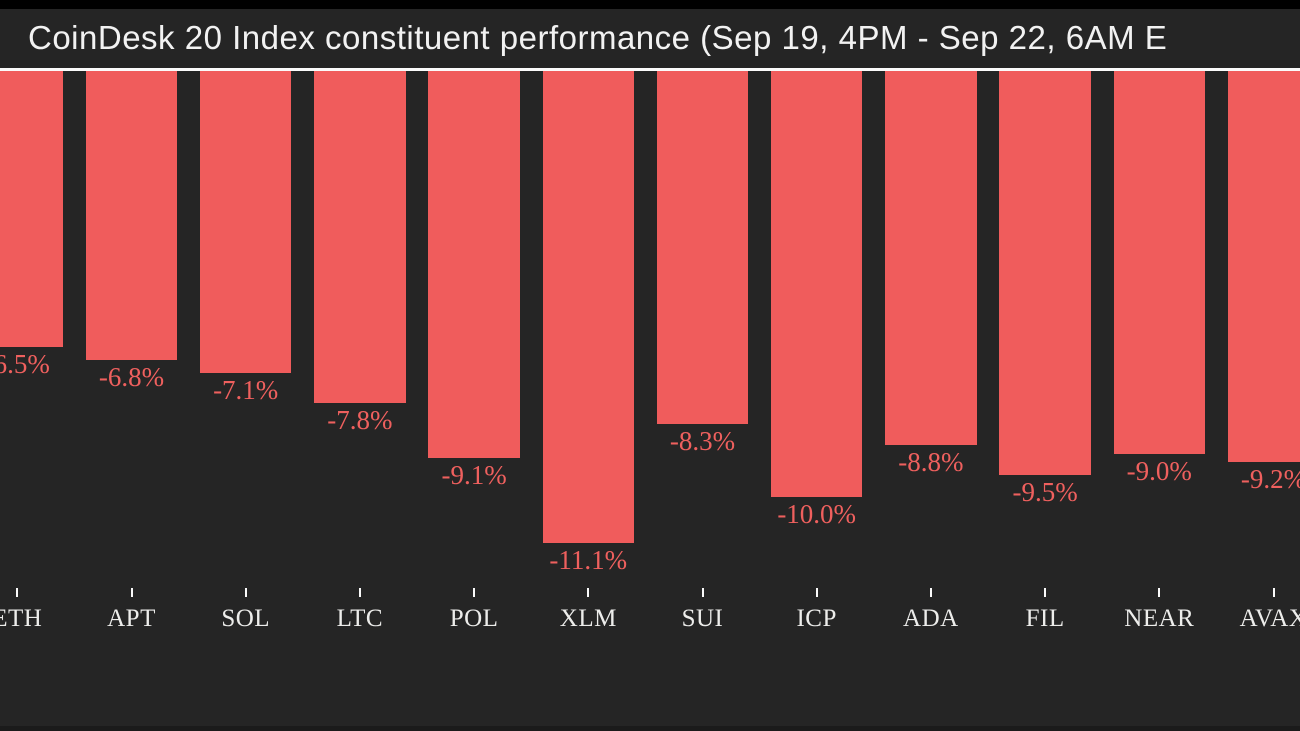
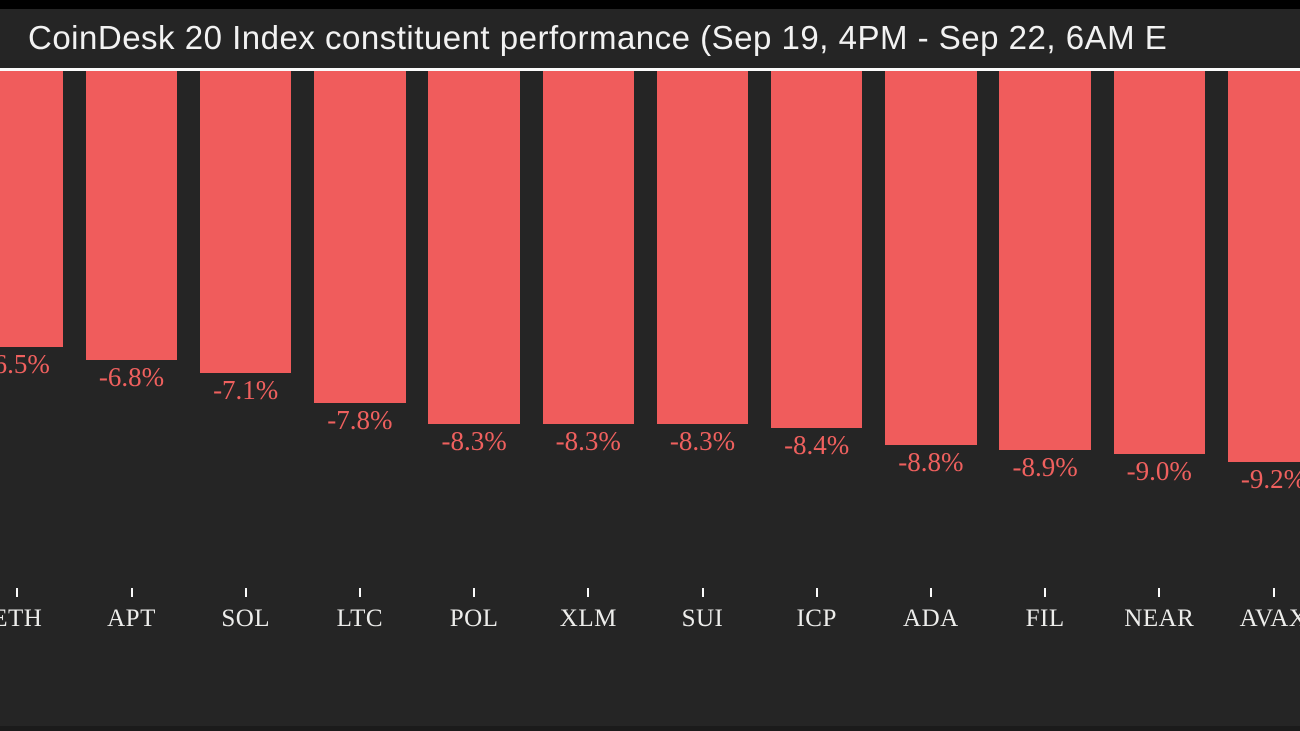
POL: -9.1% -> -8.3%
XLM: -11.1% -> -8.3%
ICP: -10.0% -> -8.4%
FIL: -9.5% -> -8.9%
